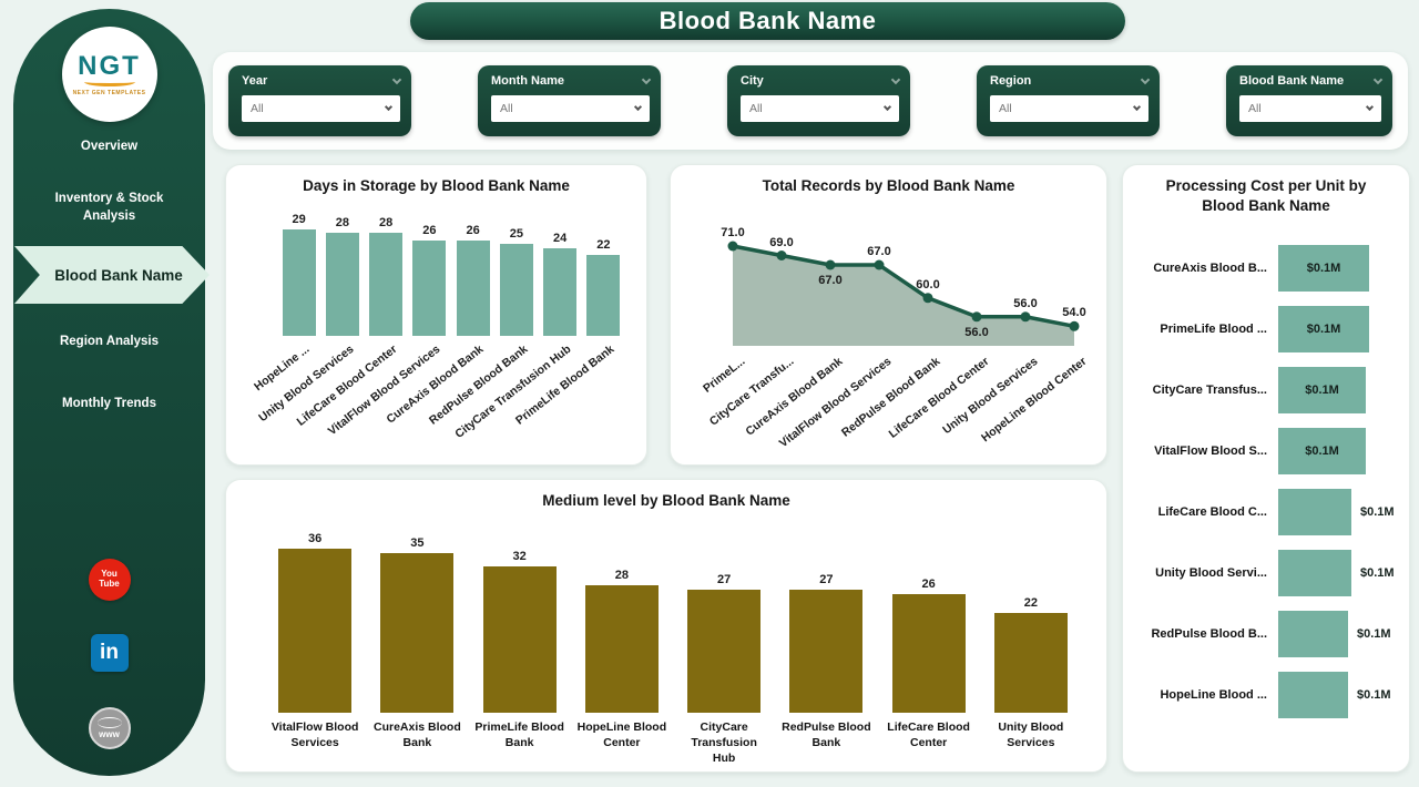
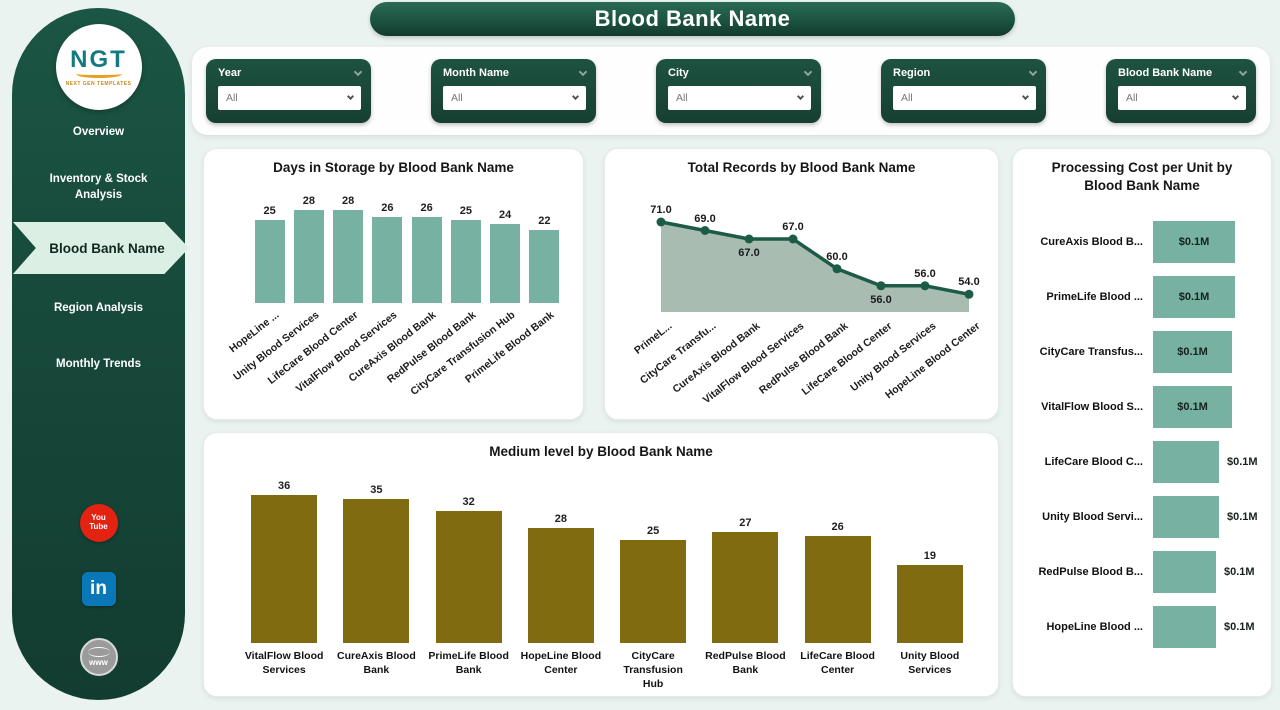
Days in Storage by Blood Bank Name/HopeLine ...: 29 -> 25
Medium level by Blood Bank Name/CityCare Transfusion Hub: 27 -> 25
Medium level by Blood Bank Name/Unity Blood Services: 22 -> 19
